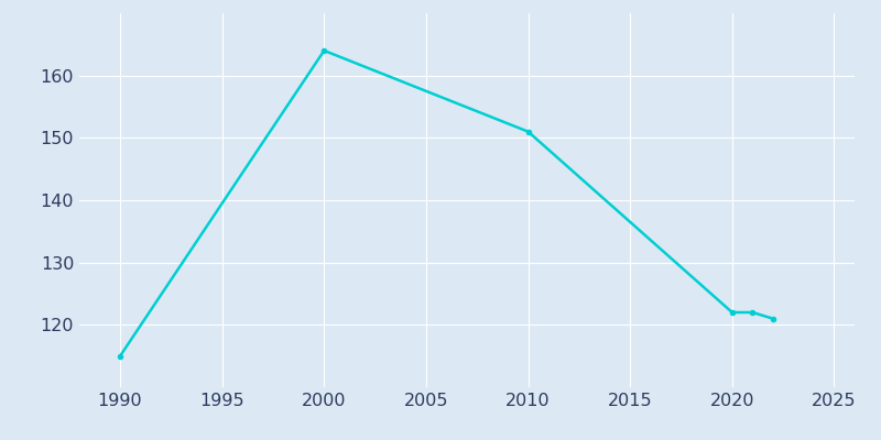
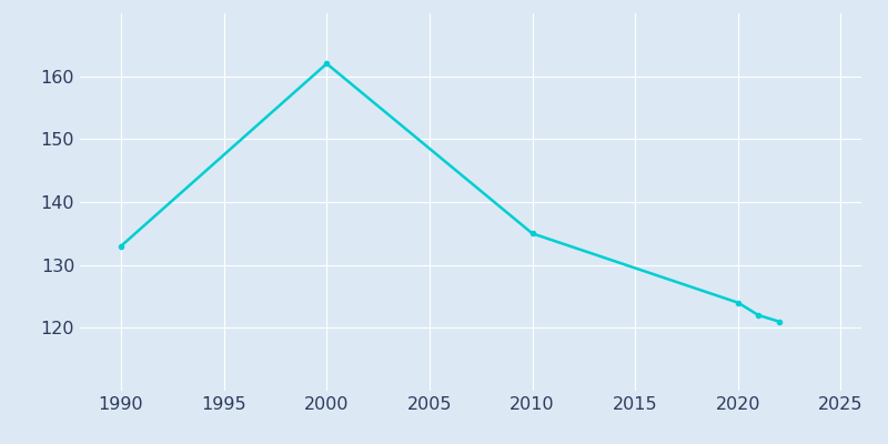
1990: 115 -> 133
2000: 164 -> 162
2010: 151 -> 135
2020: 122 -> 124
